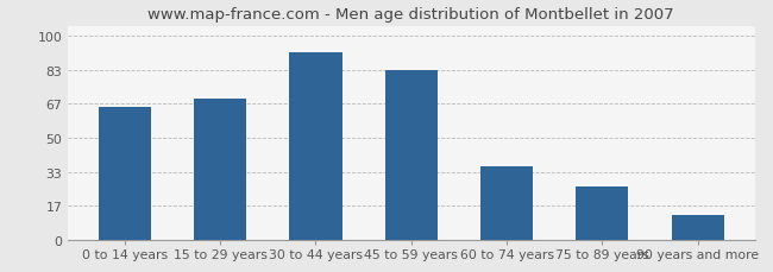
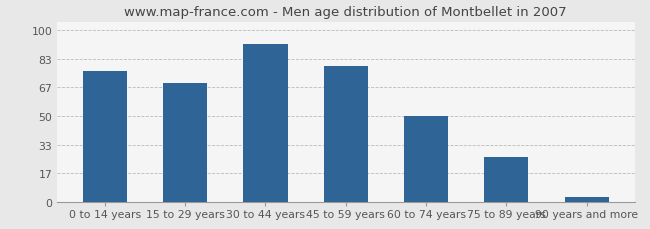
0 to 14 years: 65 -> 76
45 to 59 years: 83 -> 79
60 to 74 years: 36 -> 50
90 years and more: 12 -> 3
